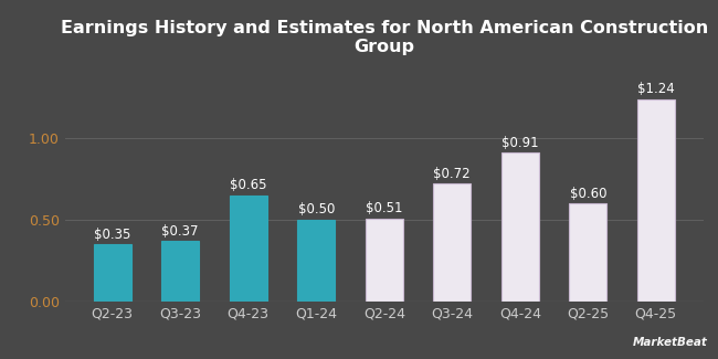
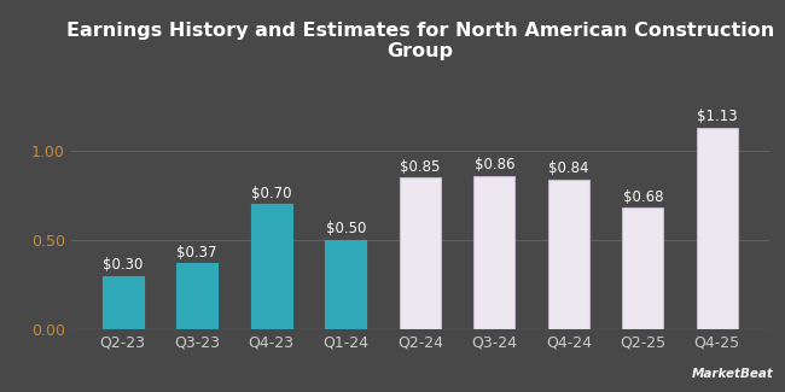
Q2-23: $0.35 -> $0.30
Q4-23: $0.65 -> $0.70
Q2-24: $0.51 -> $0.85
Q3-24: $0.72 -> $0.86
Q4-24: $0.91 -> $0.84
Q2-25: $0.60 -> $0.68
Q4-25: $1.24 -> $1.13
